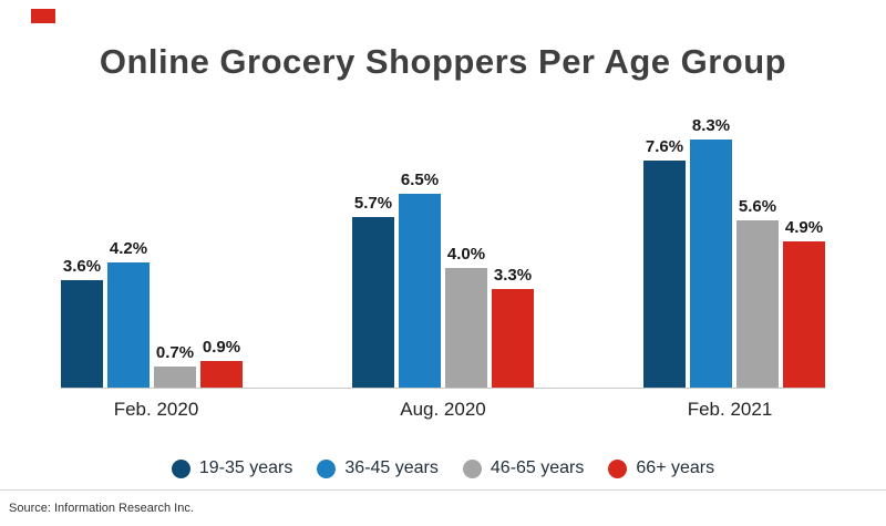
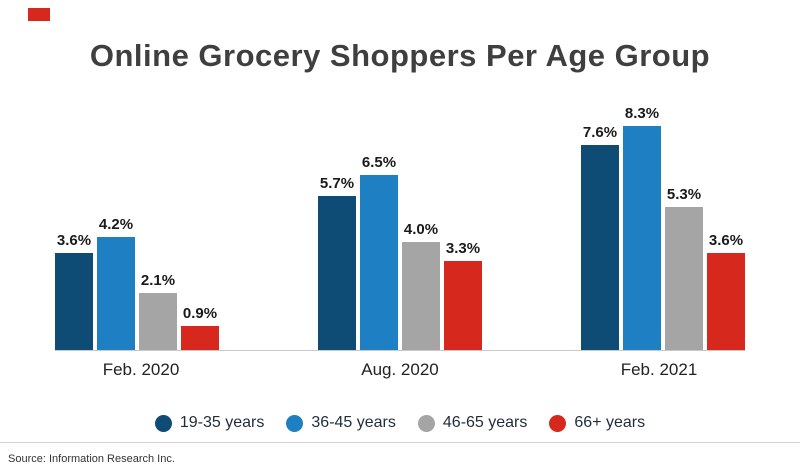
46-65 years/Feb. 2020: 0.7% -> 2.1%
46-65 years/Feb. 2021: 5.6% -> 5.3%
66+ years/Feb. 2021: 4.9% -> 3.6%
